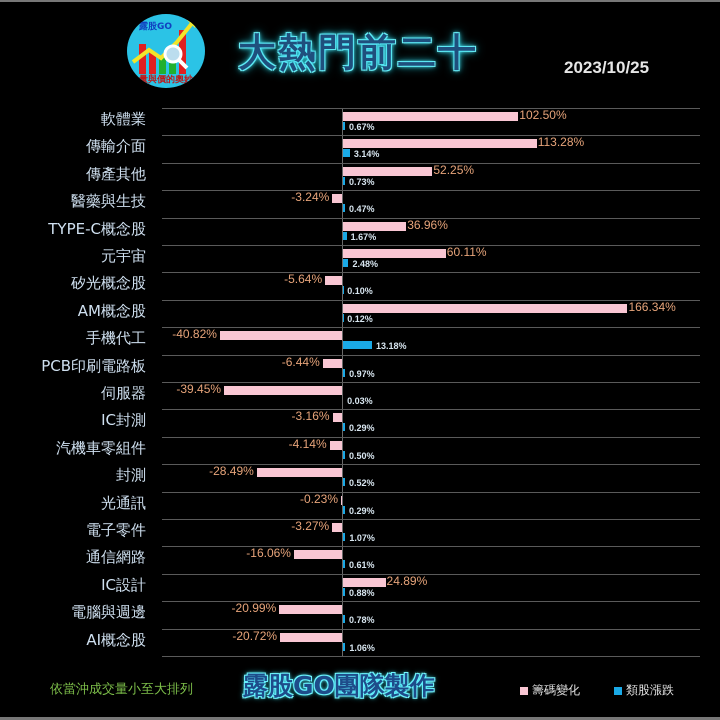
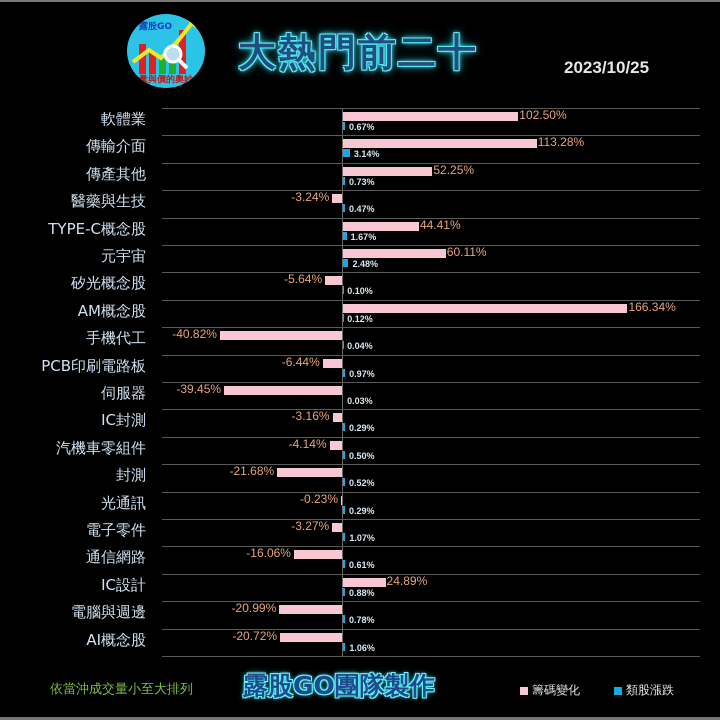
籌碼變化/TYPE-C概念股: 36.96% -> 44.41%
類股漲跌/手機代工: 13.18% -> 0.04%
籌碼變化/封測: -28.49% -> -21.68%
